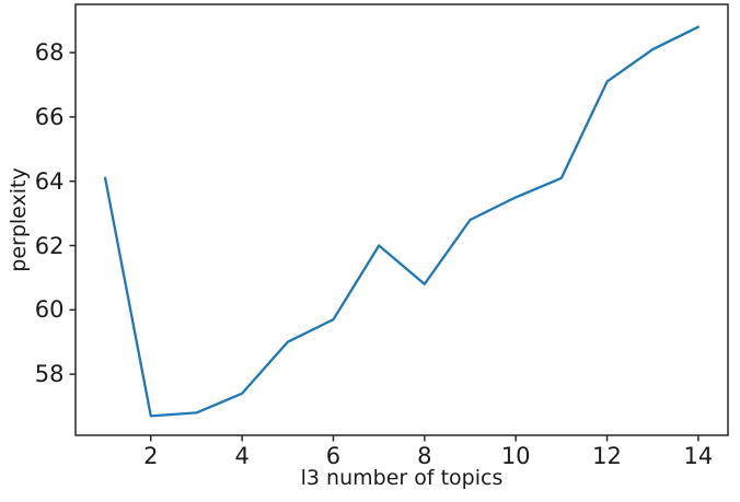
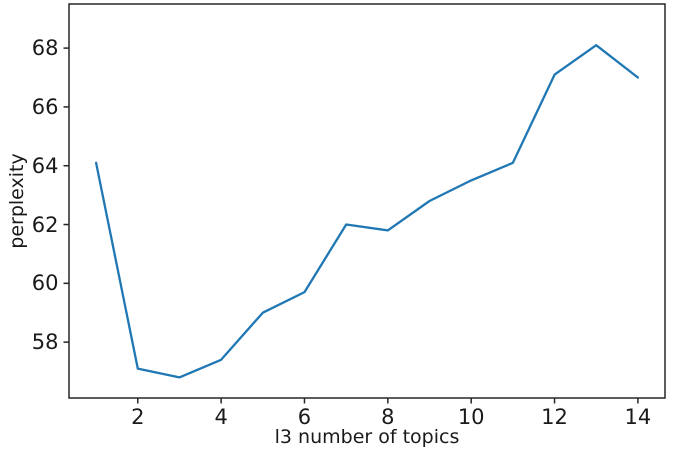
2: 56.7 -> 57.1
8: 60.8 -> 61.8
14: 68.8 -> 67.0
